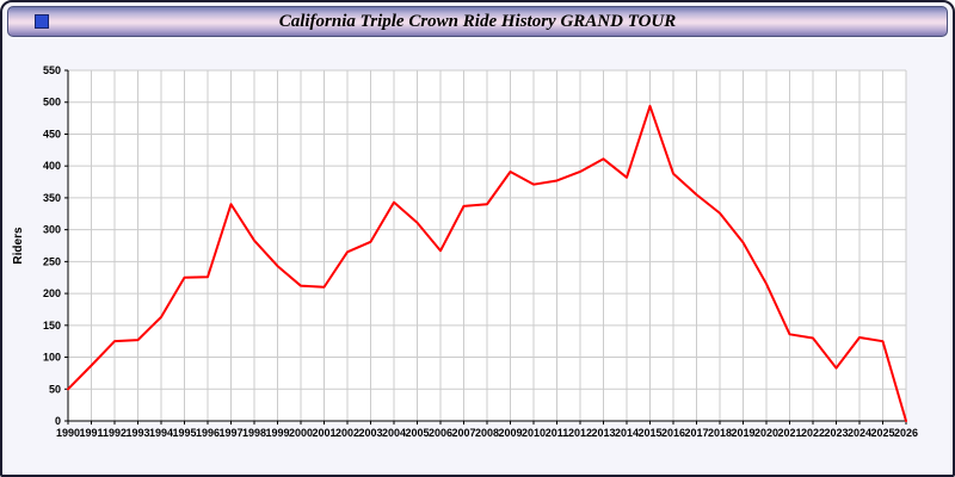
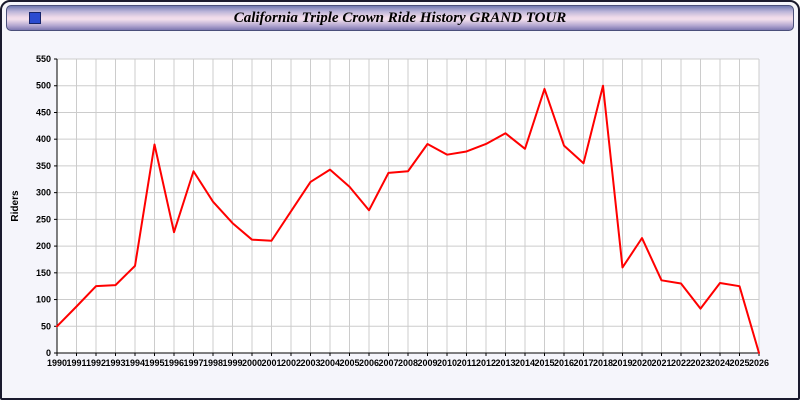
1995: 220 -> 390
2003: 280 -> 320
2018: 330 -> 500
2019: 280 -> 160
